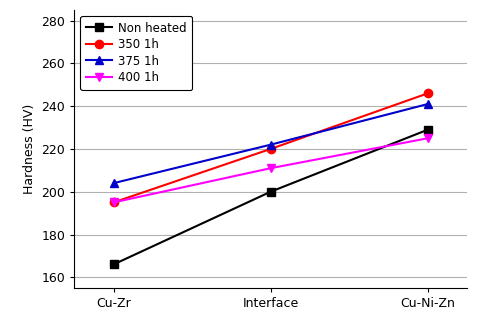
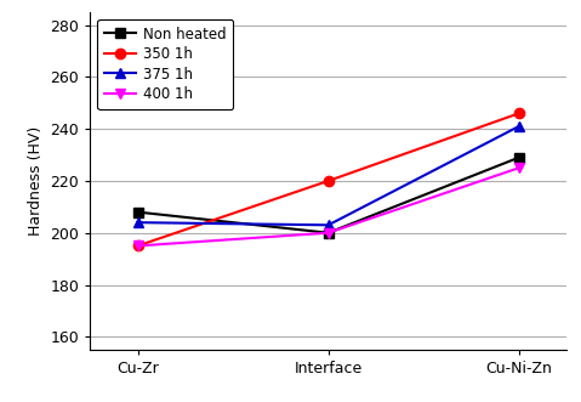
Non heated/Cu-Zr: 166 -> 208
375 1h/Interface: 222 -> 203
400 1h/Interface: 211 -> 200
